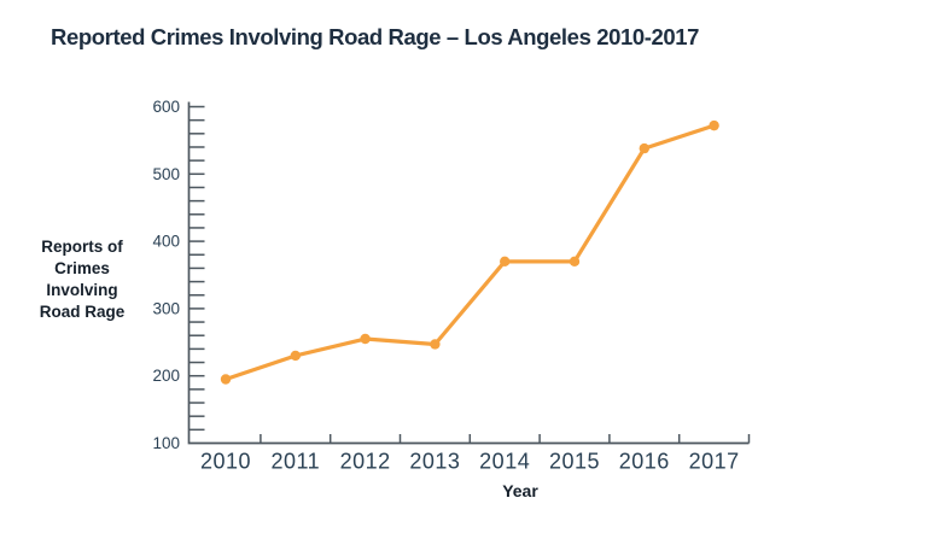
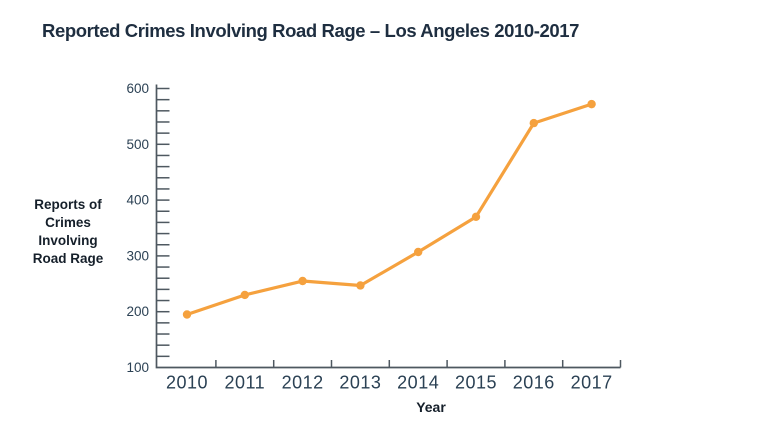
2014: 370 -> 310
